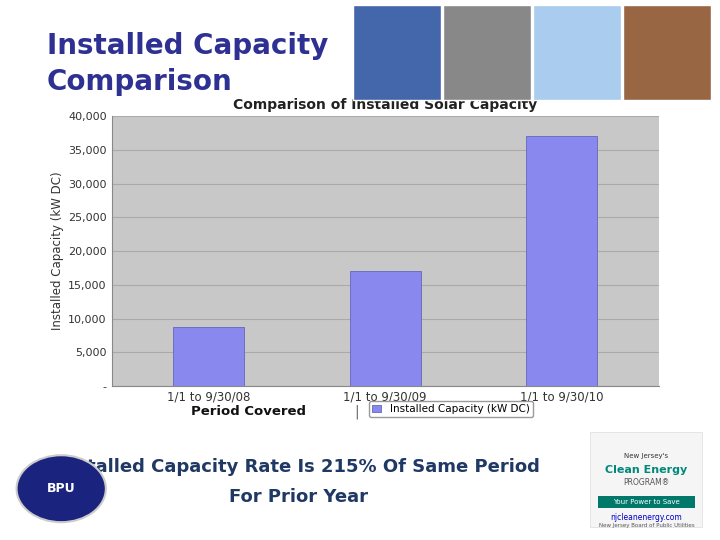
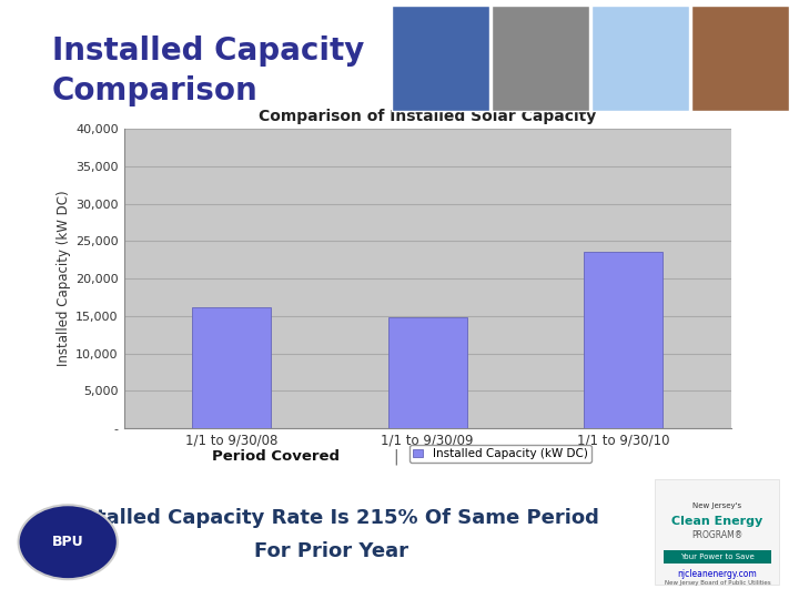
1/1 to 9/30/08: 8,700 -> 16,200
1/1 to 9/30/09: 17,000 -> 14,800
1/1 to 9/30/10: 37,000 -> 23,600
